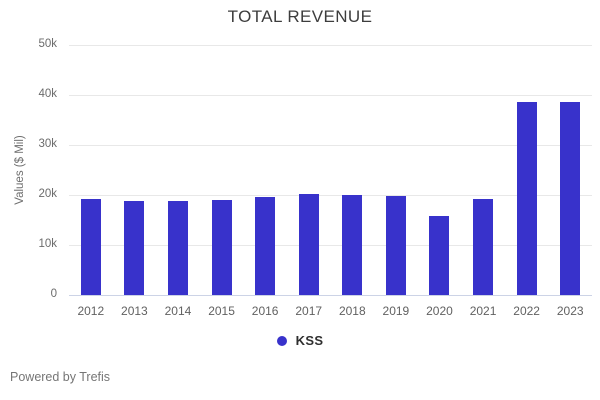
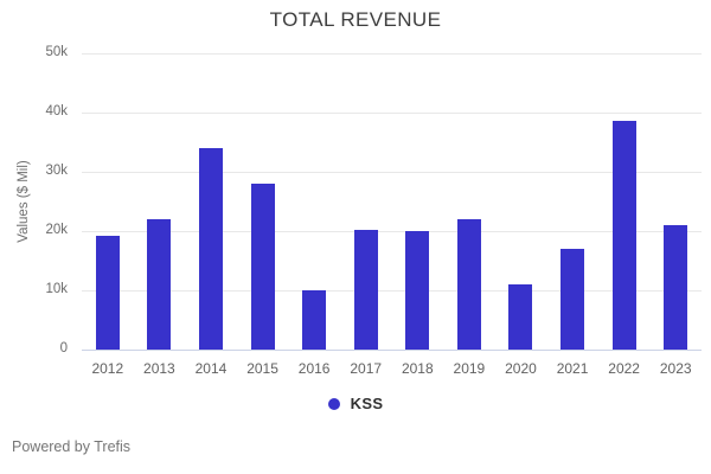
2013: 19k -> 22k
2014: 19k -> 34k
2015: 19k -> 28k
2016: 20k -> 10k
2019: 20k -> 22k
2020: 16k -> 11k
2021: 19k -> 17k
2023: 39k -> 21k
